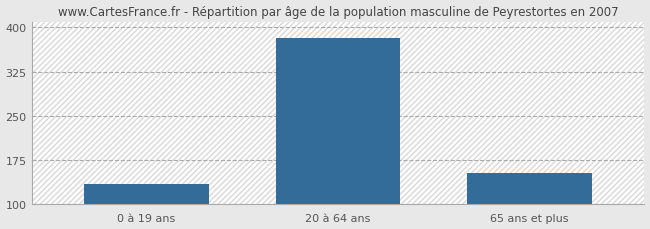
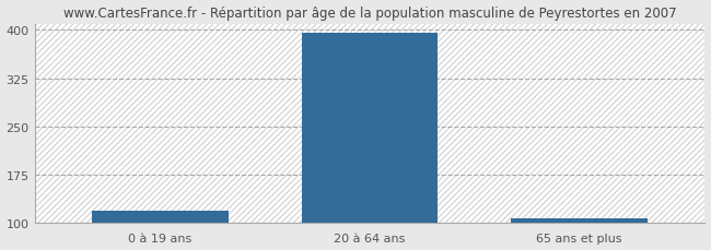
0 à 19 ans: 134 -> 120
20 à 64 ans: 382 -> 396
65 ans et plus: 154 -> 107
